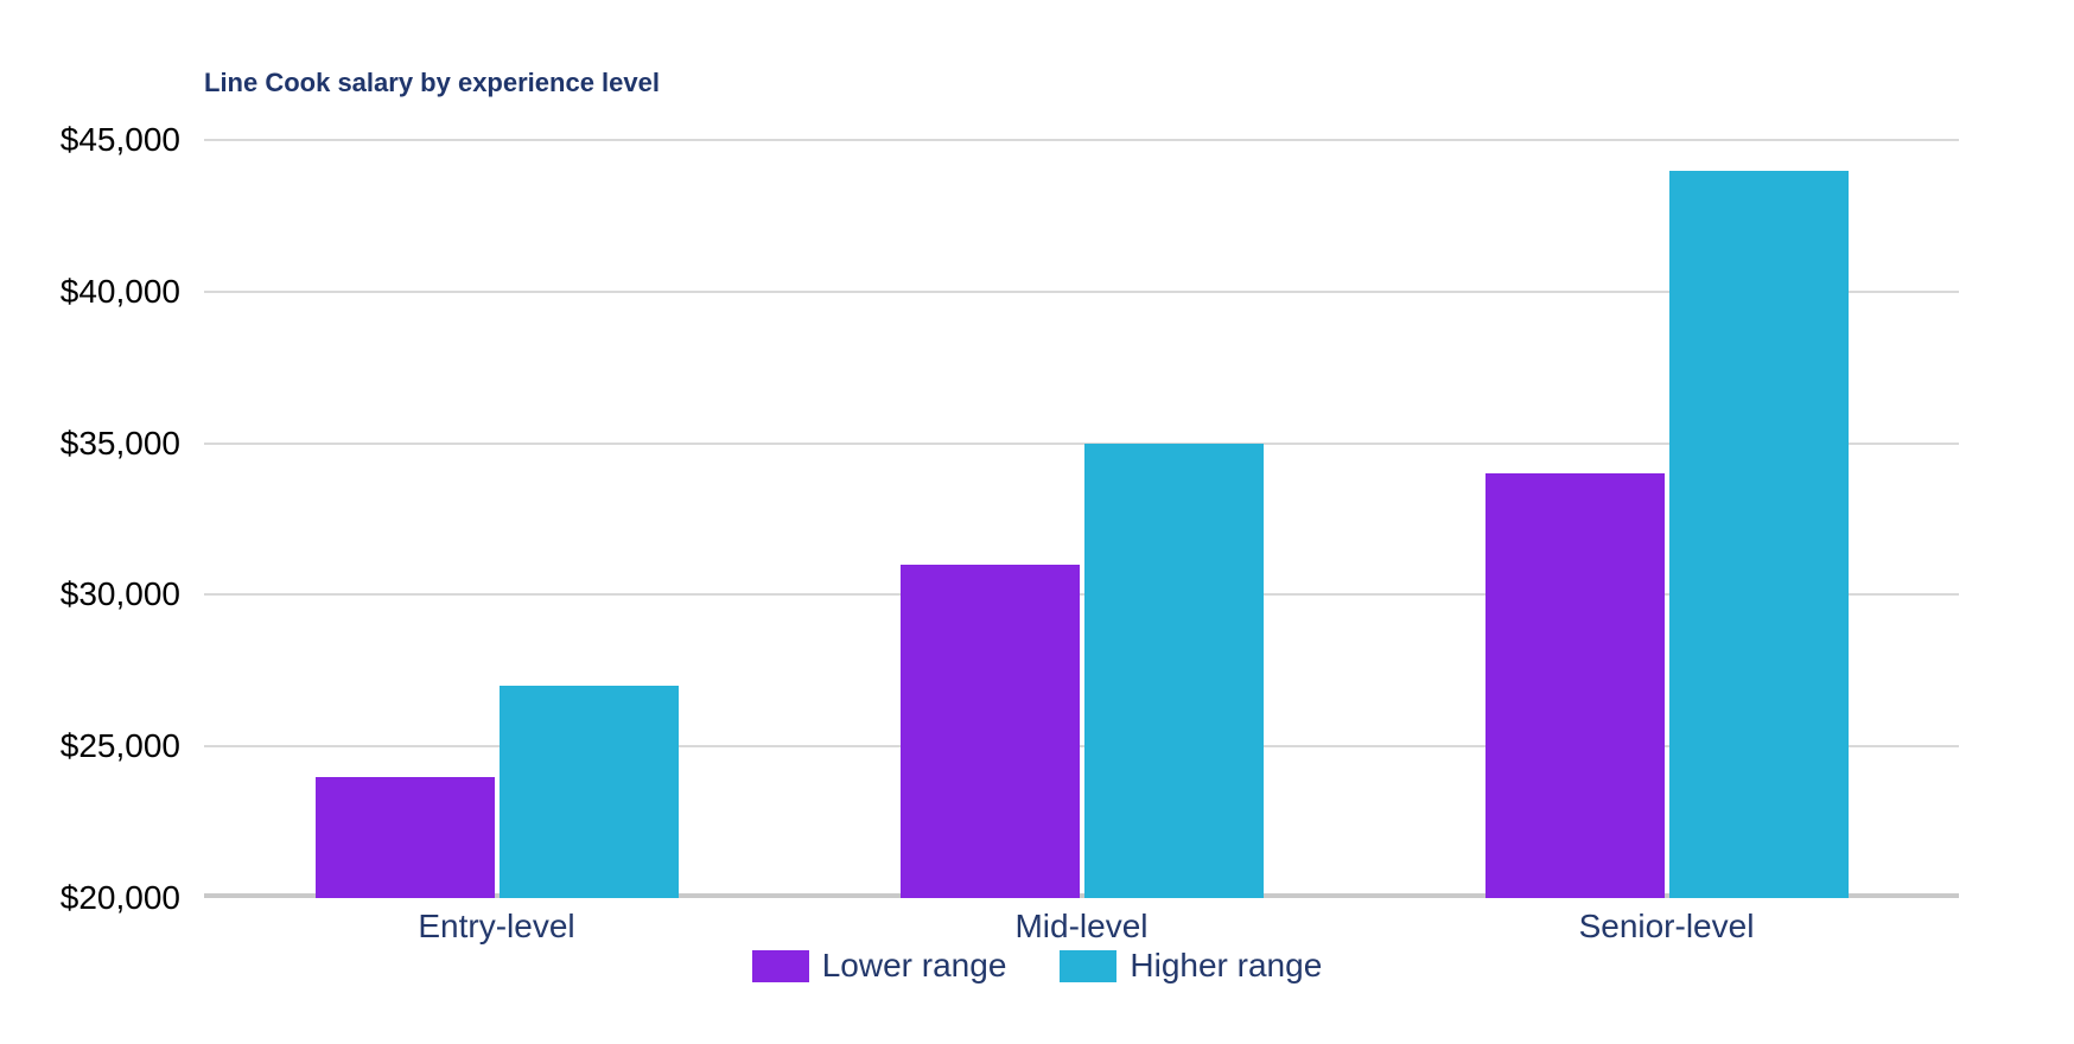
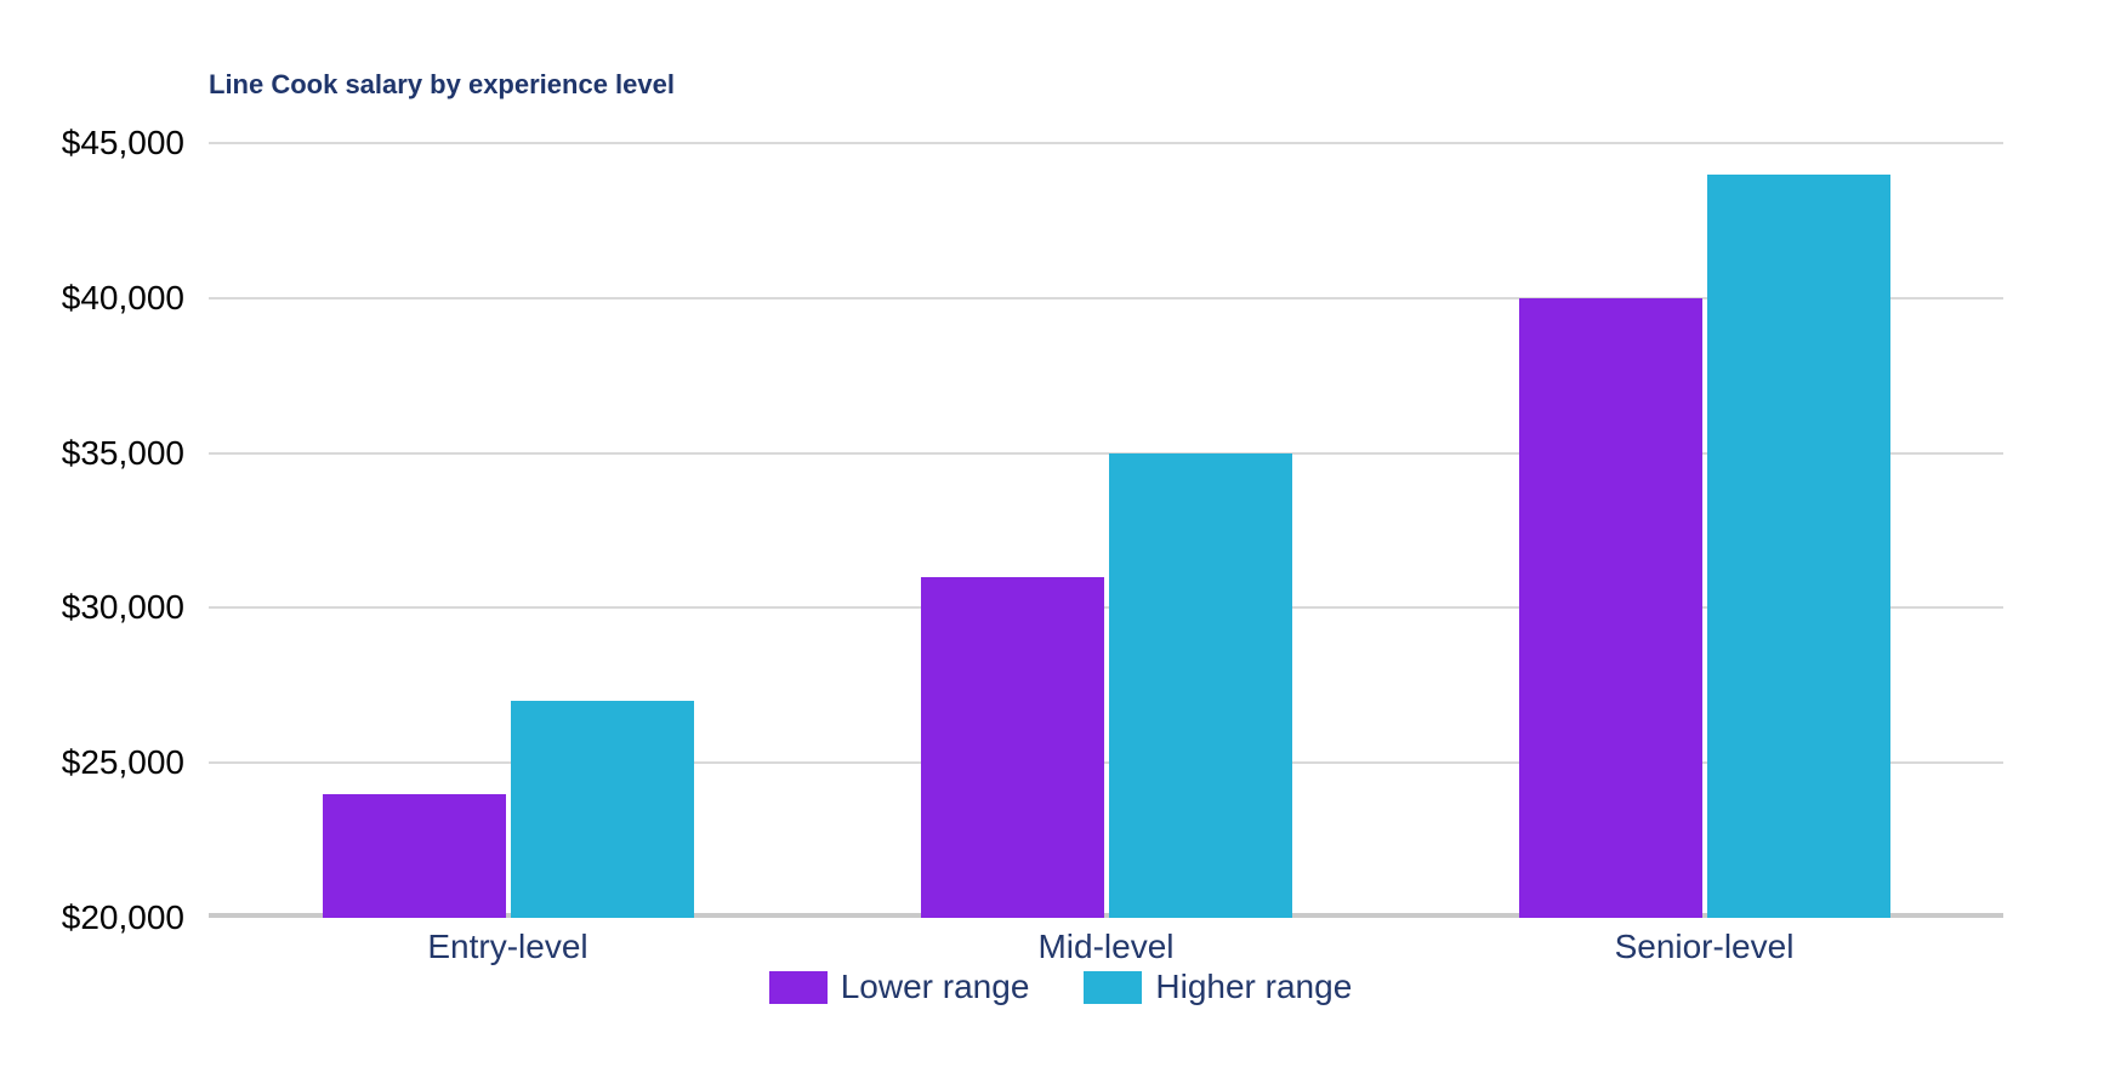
Lower range/Senior-level: $34000 -> $40000
